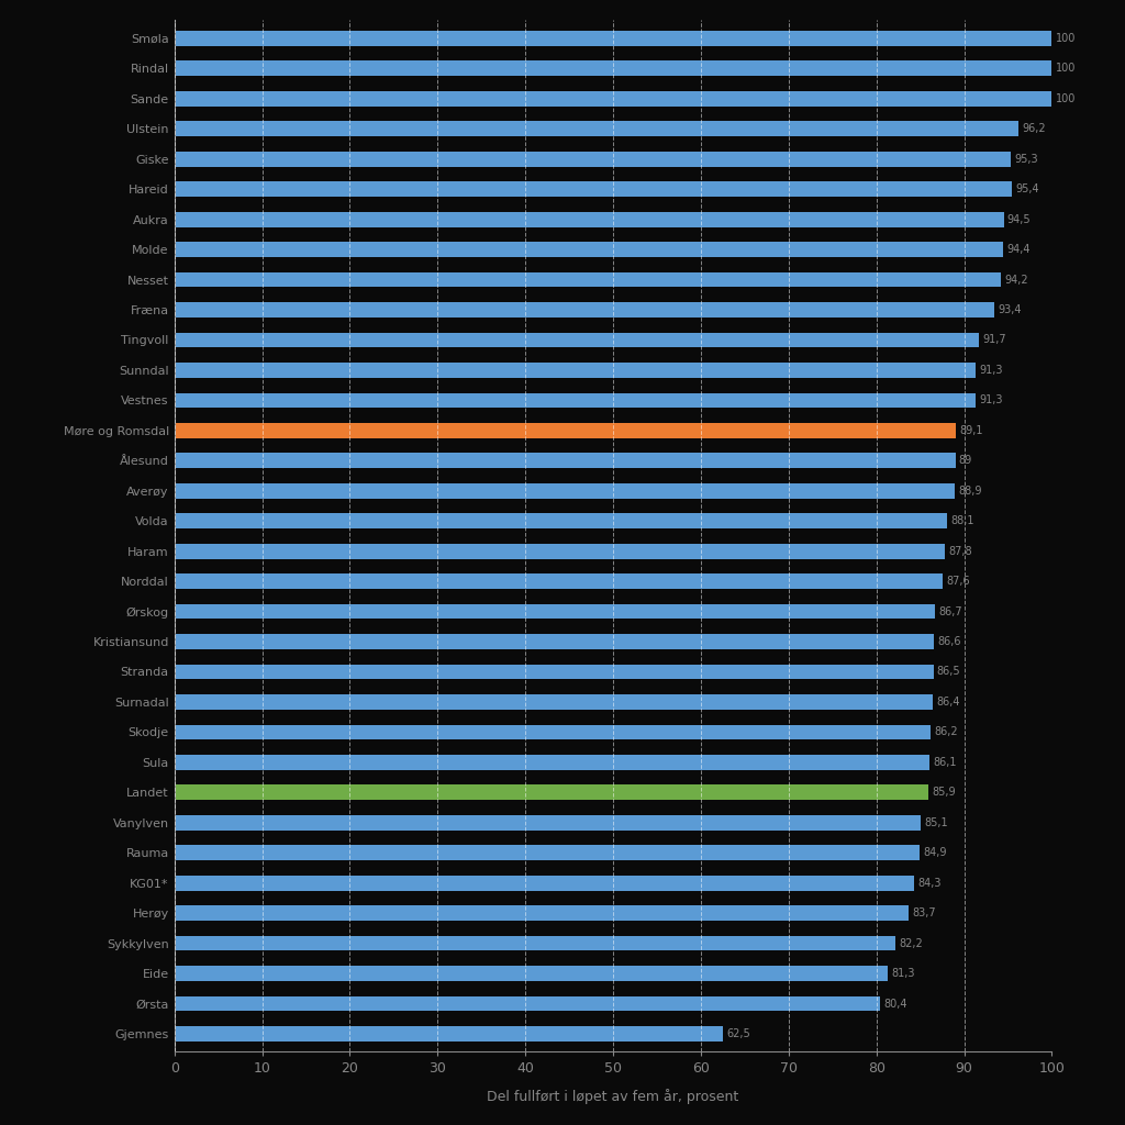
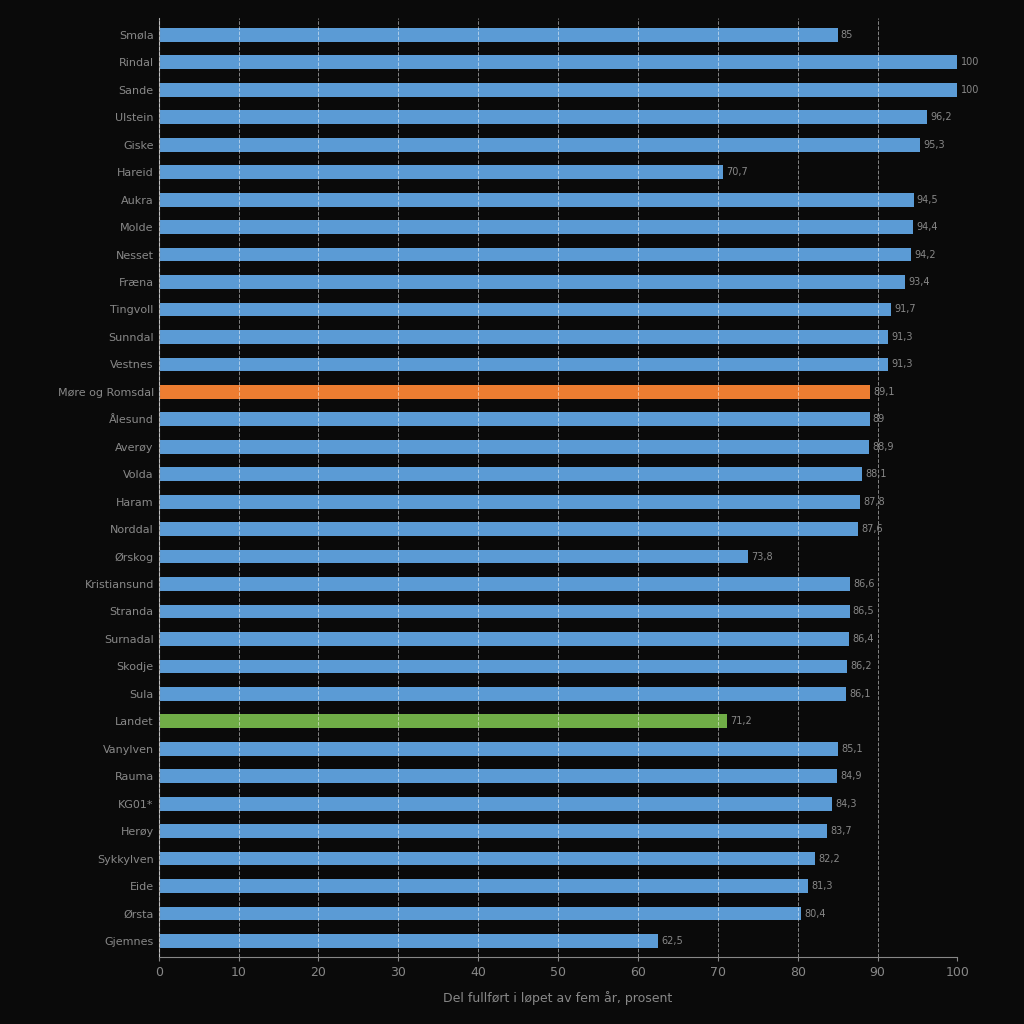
Smøla: 100 -> 85
Hareid: 95,4 -> 70,7
Ørskog: 86,7 -> 73,8
Landet: 85,9 -> 71,2
